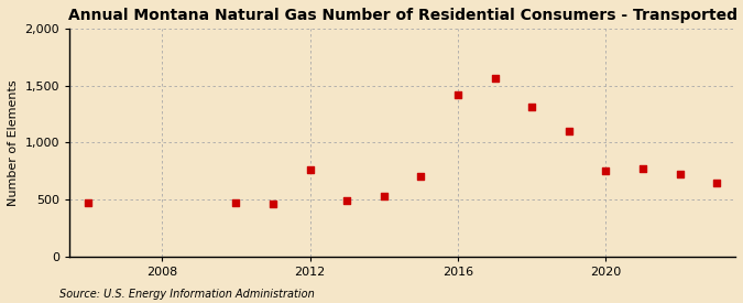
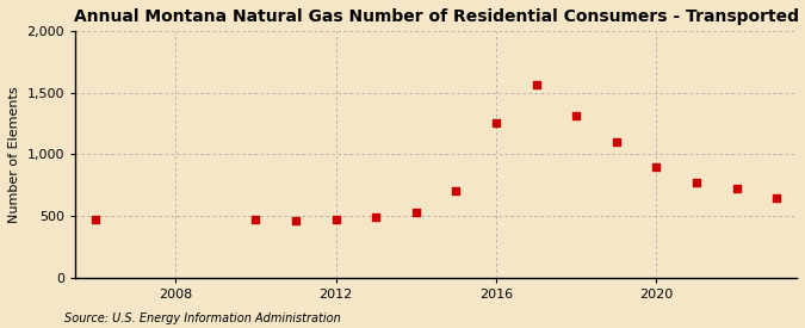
2012: 760 -> 470
2016: 1,420 -> 1,260
2020: 750 -> 900
